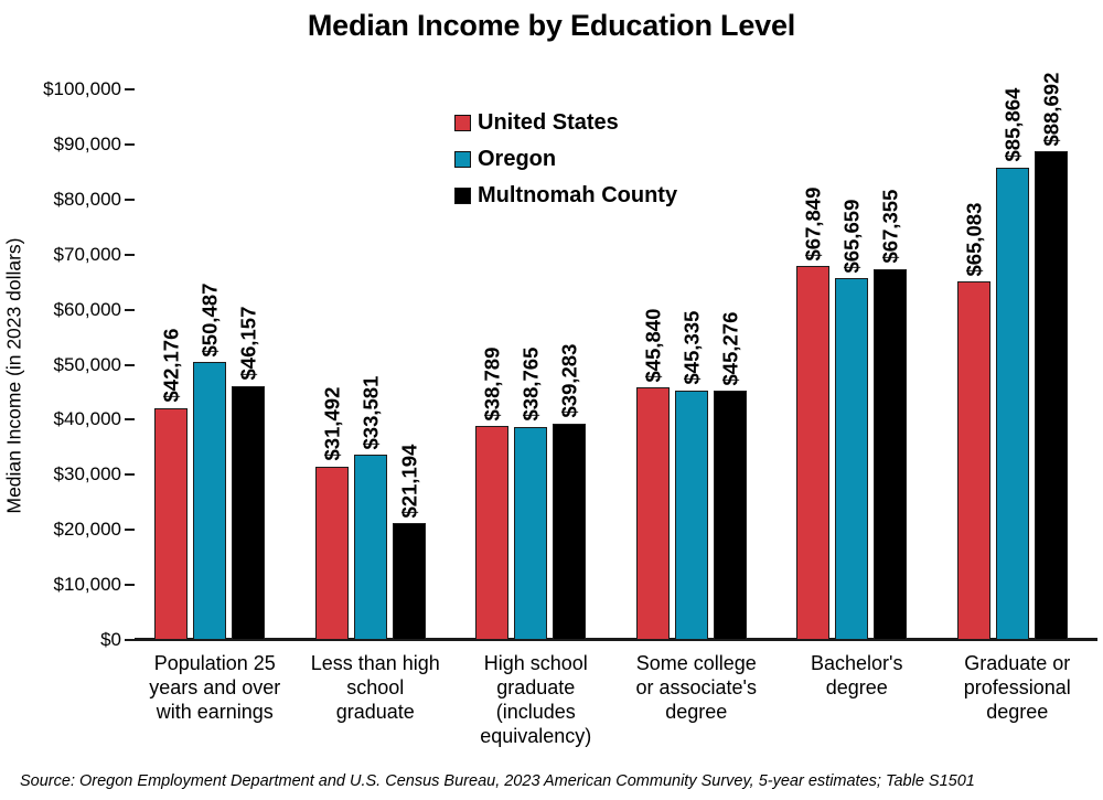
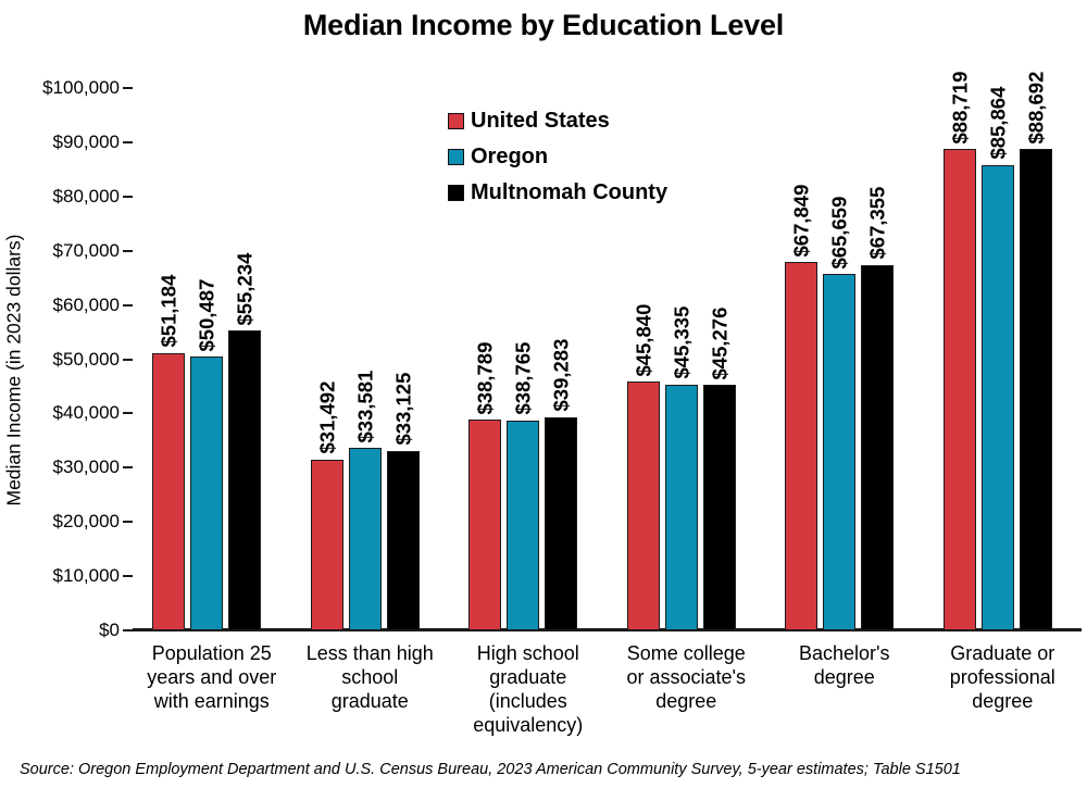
United States/Population 25 years and over with earnings: $42,176 -> $51,184
Multnomah County/Population 25 years and over with earnings: $46,157 -> $55,234
Multnomah County/Less than high school graduate: $21,194 -> $33,125
United States/Graduate or professional degree: $65,083 -> $88,719
